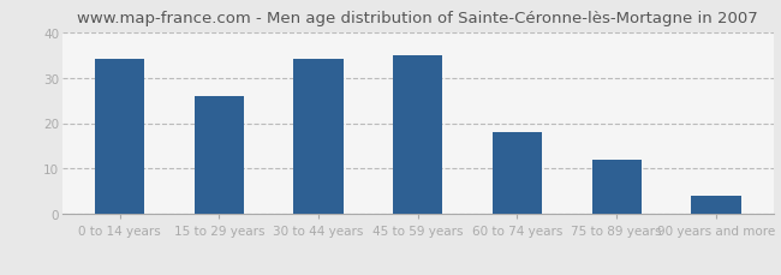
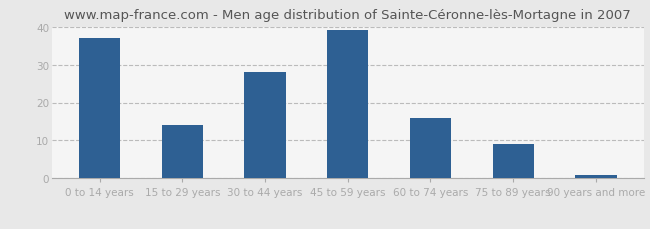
0 to 14 years: 34 -> 37
15 to 29 years: 26 -> 14
30 to 44 years: 34 -> 28
45 to 59 years: 35 -> 39
60 to 74 years: 18 -> 16
75 to 89 years: 12 -> 9
90 years and more: 4 -> 1
